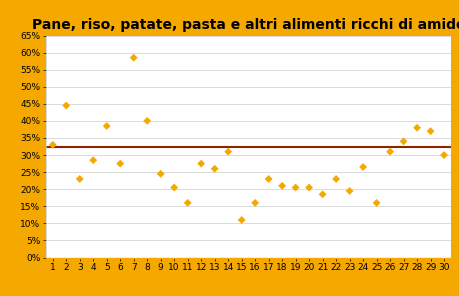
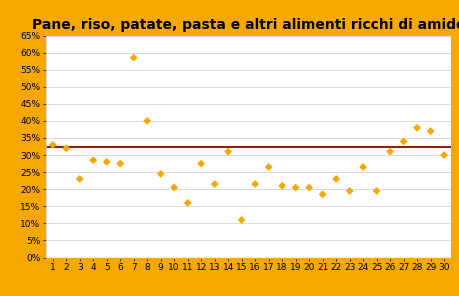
2: 44.5% -> 32.0%
5: 38.5% -> 28.0%
13: 26.0% -> 21.5%
16: 16.0% -> 21.5%
17: 23.0% -> 26.5%
25: 16.0% -> 19.5%
